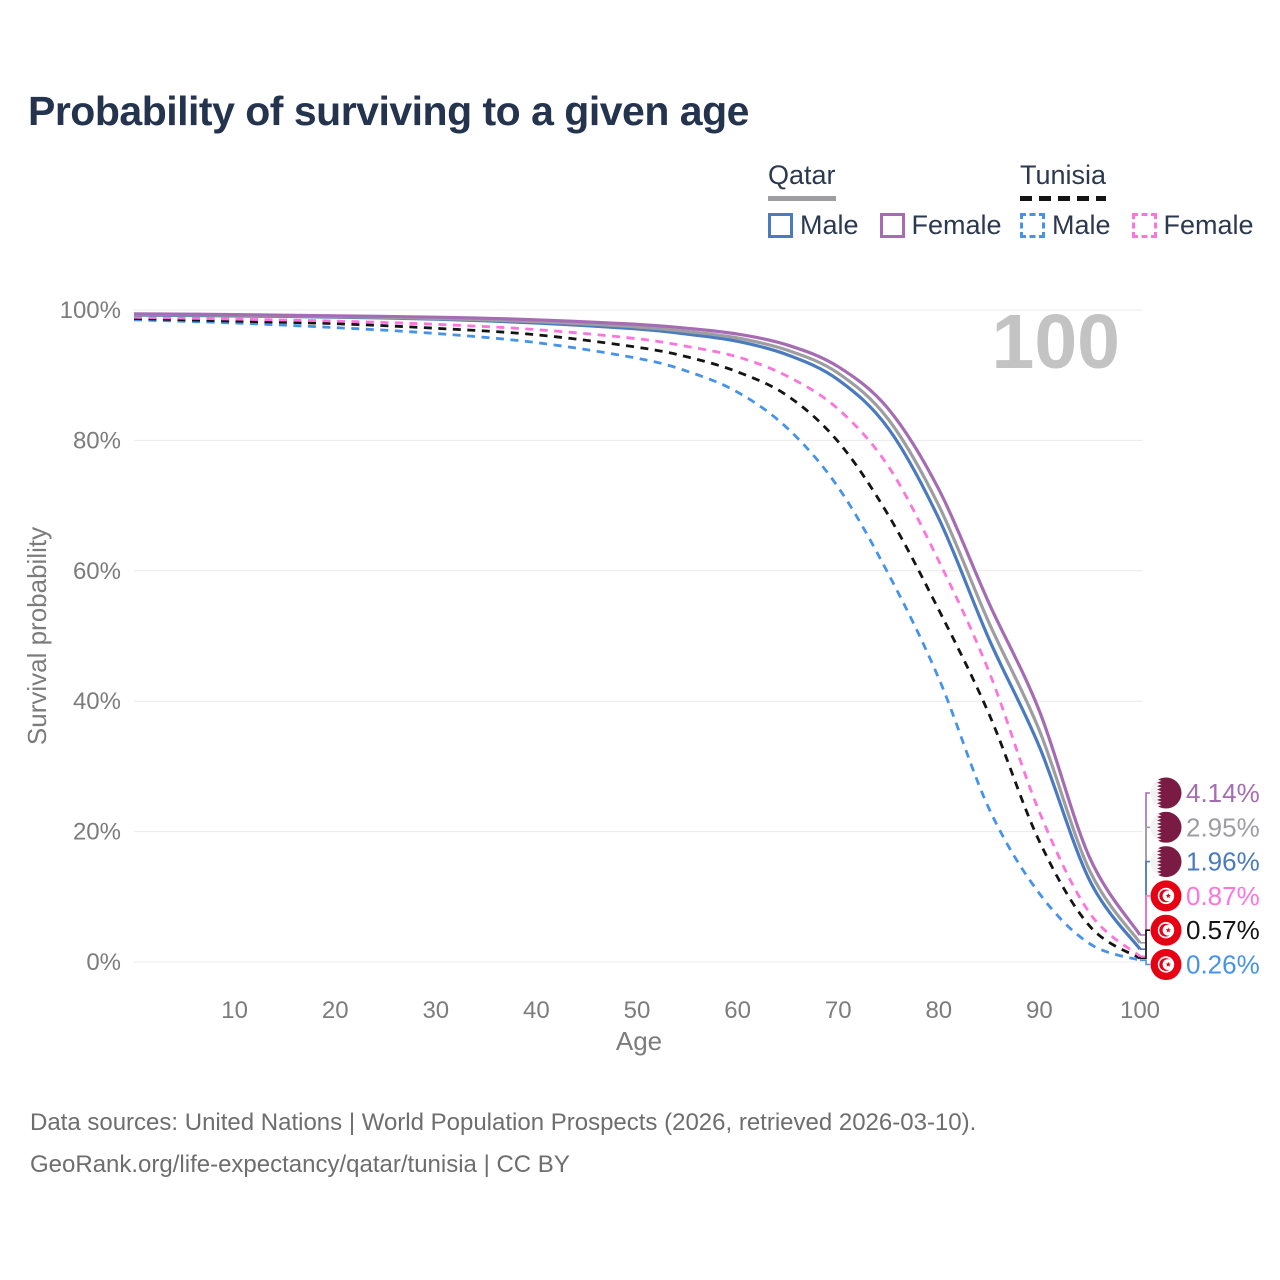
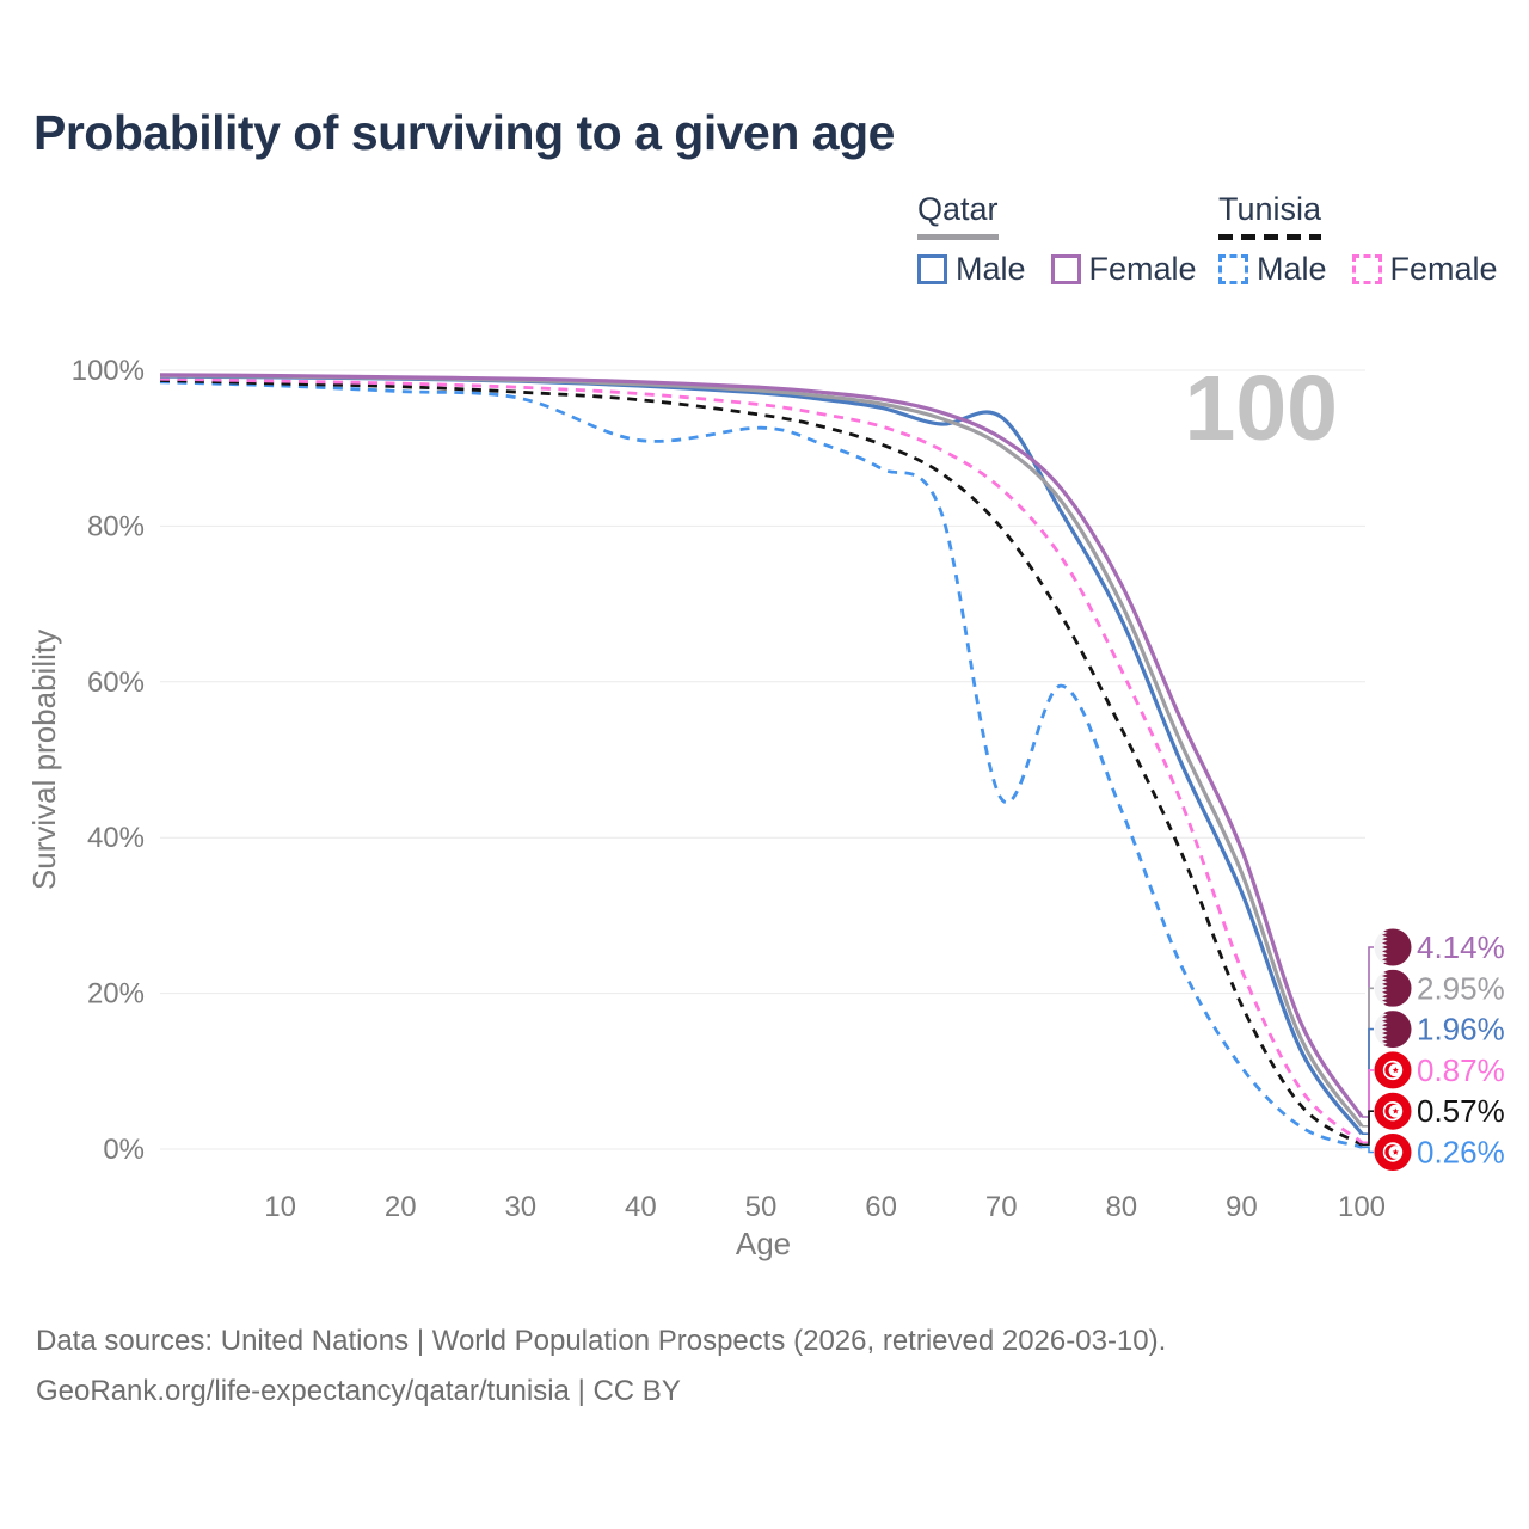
Tunisia Male/40: 95% -> 91%
Tunisia Male/70: 73% -> 45%
Qatar Male/70: 89% -> 94%
